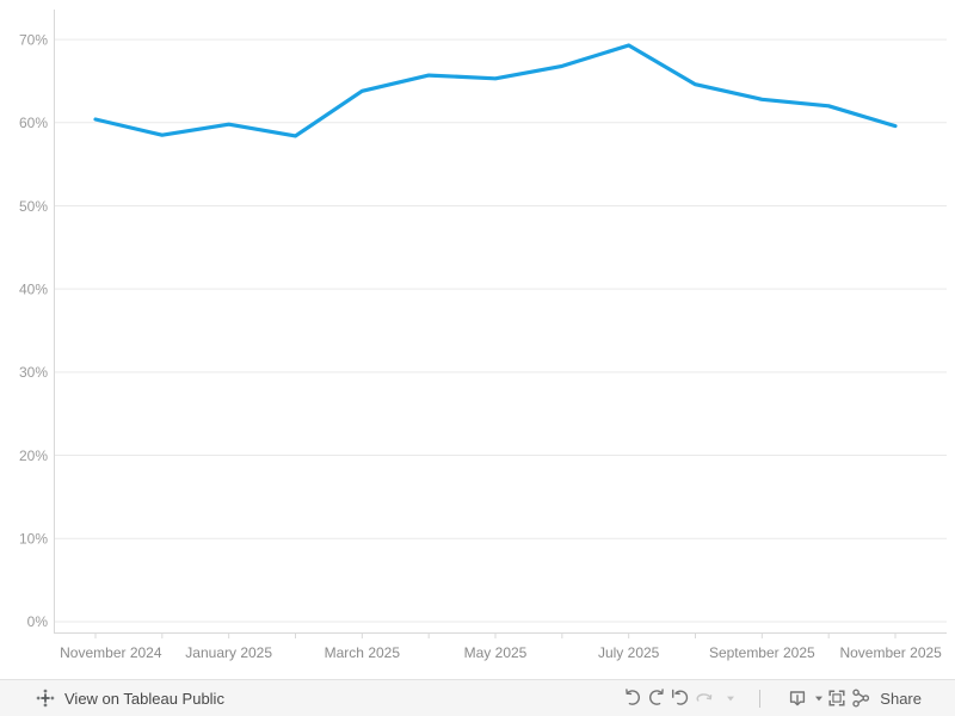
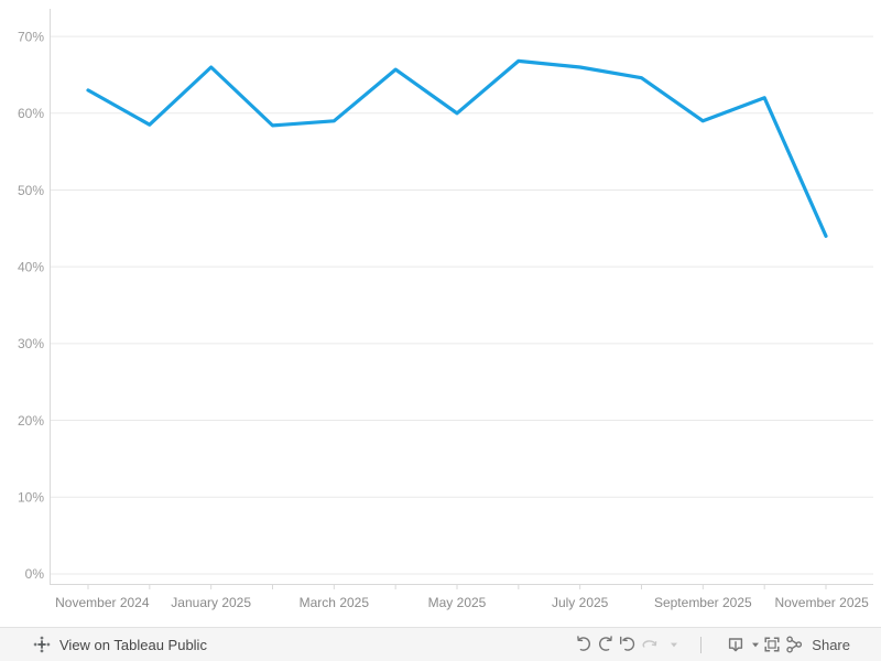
November 2024: 60% -> 63%
January 2025: 60% -> 66%
March 2025: 64% -> 59%
May 2025: 65% -> 60%
July 2025: 69% -> 66%
September 2025: 63% -> 59%
November 2025: 60% -> 44%
